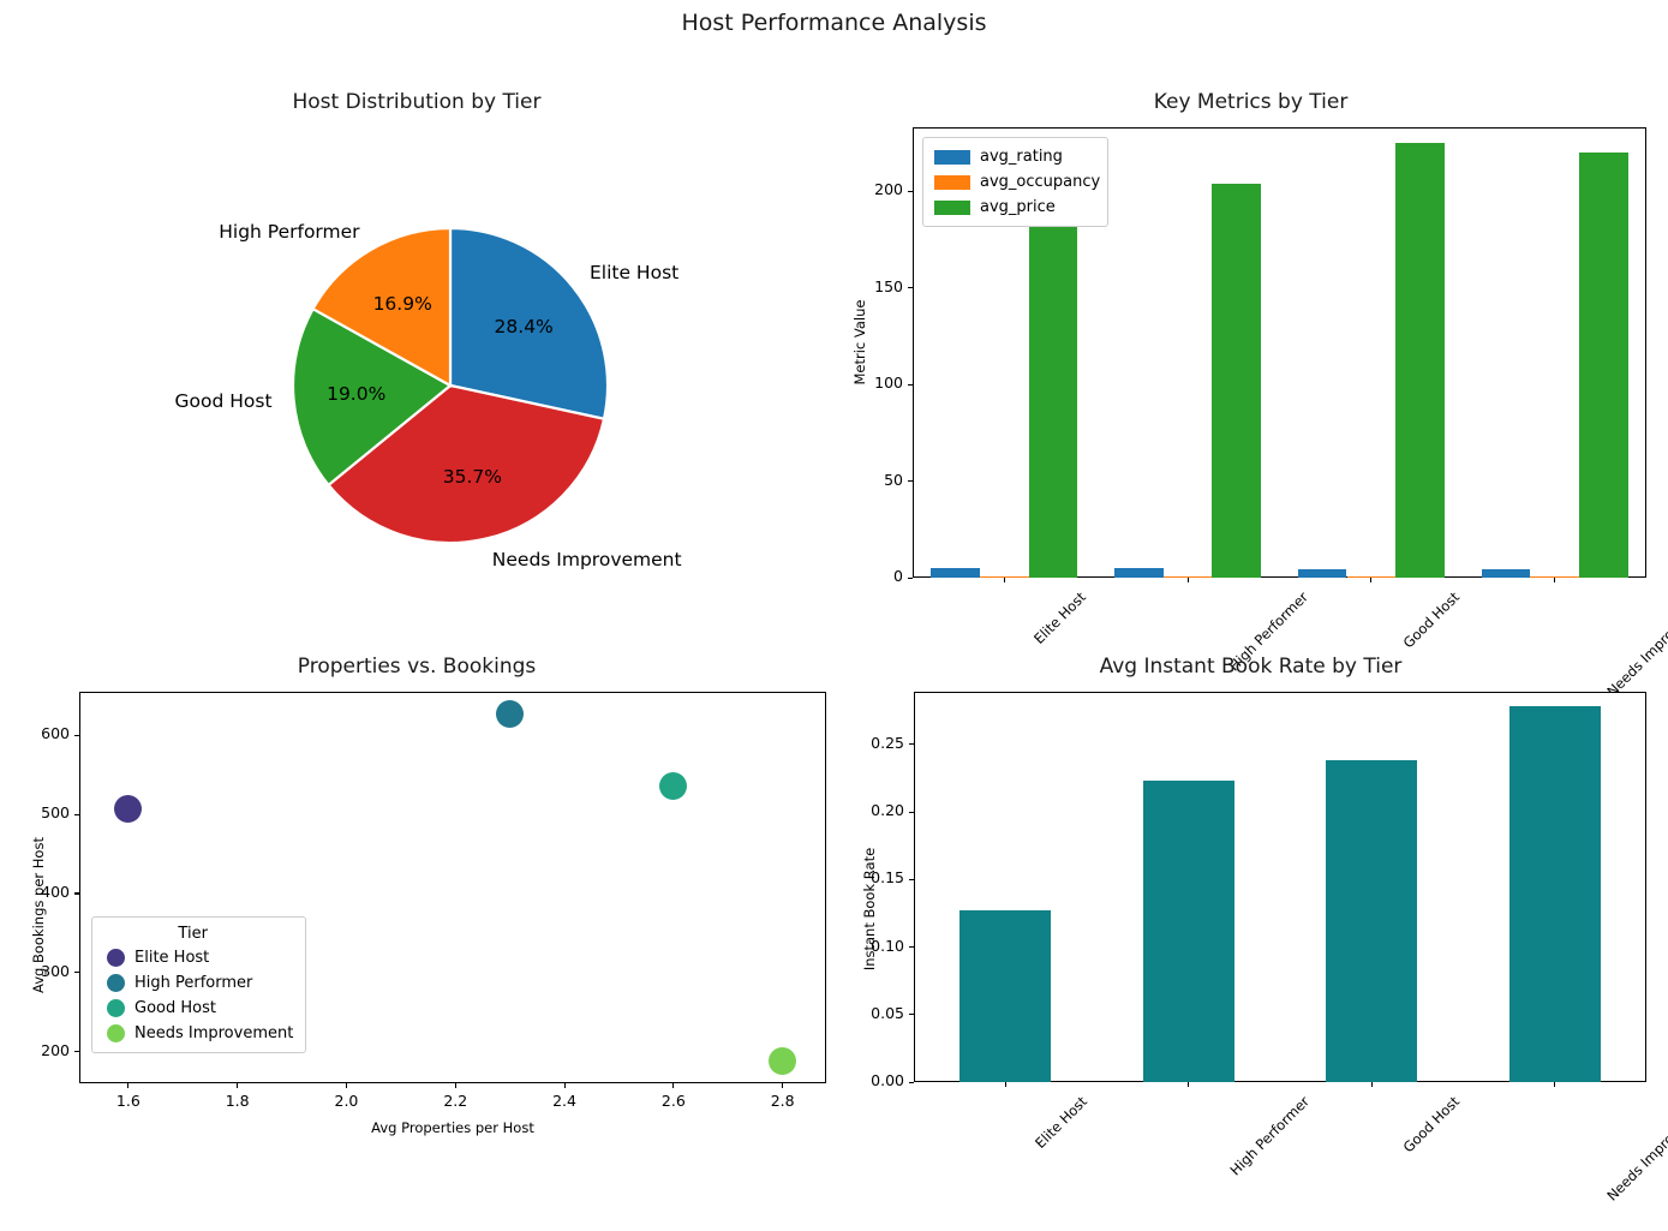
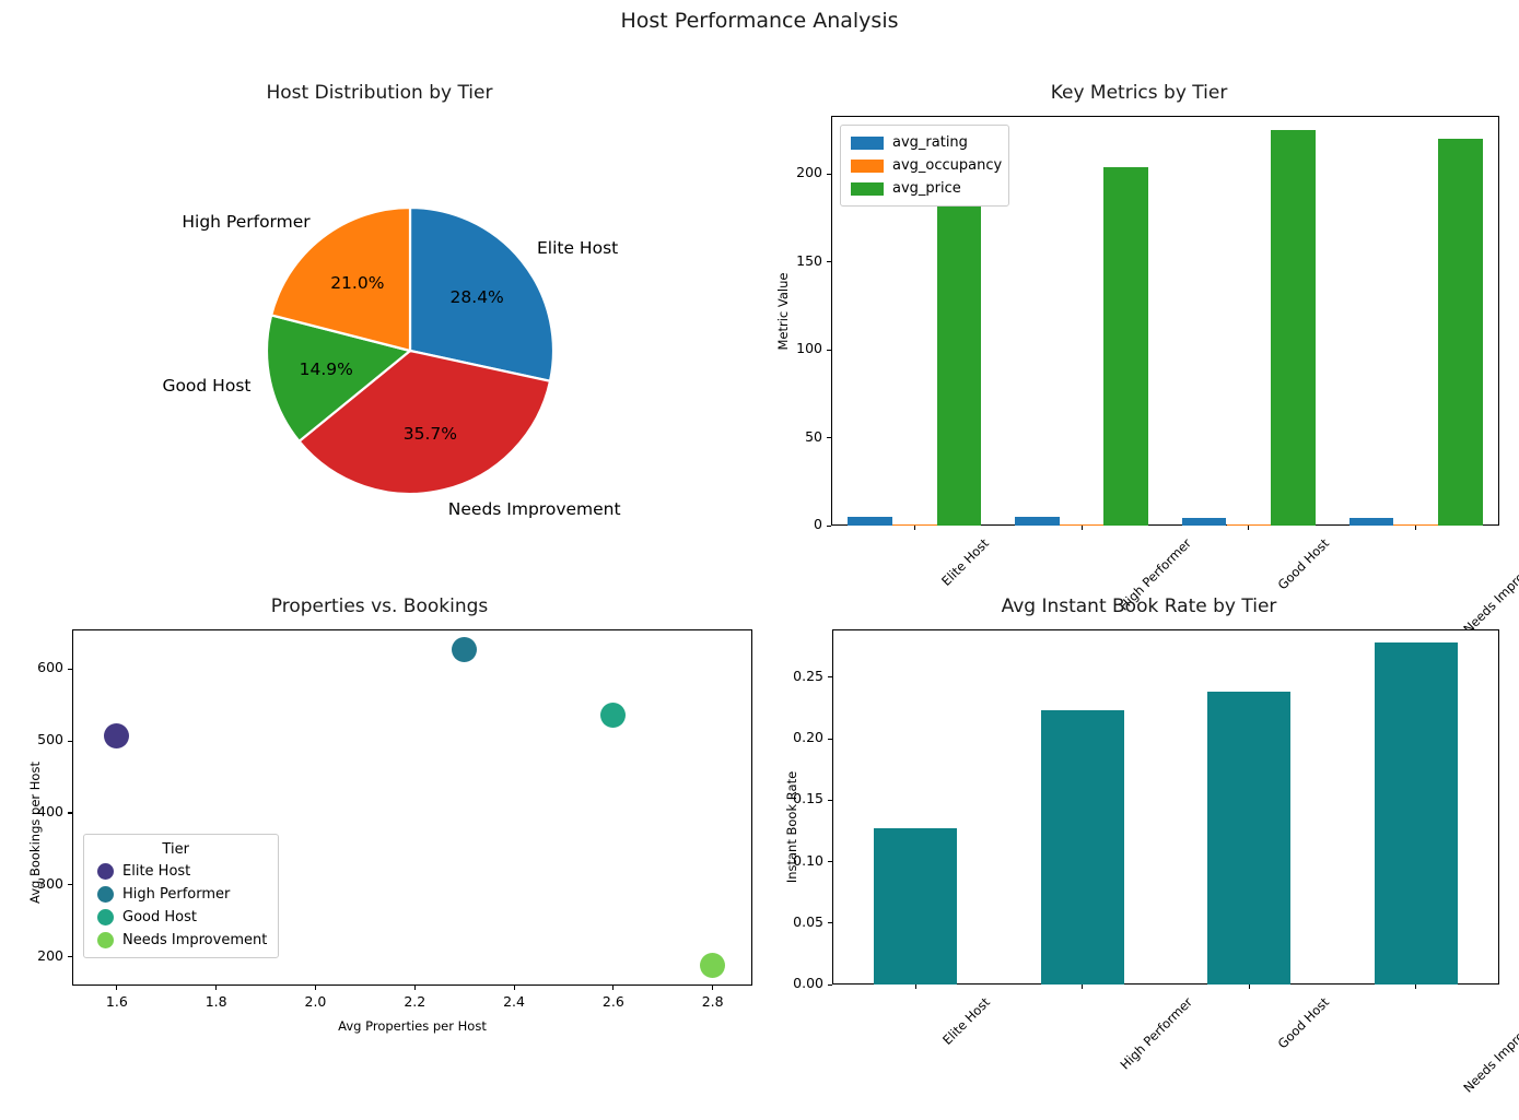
Host Distribution by Tier/Good Host: 19.0% -> 14.9%
Host Distribution by Tier/High Performer: 16.9% -> 21.0%
